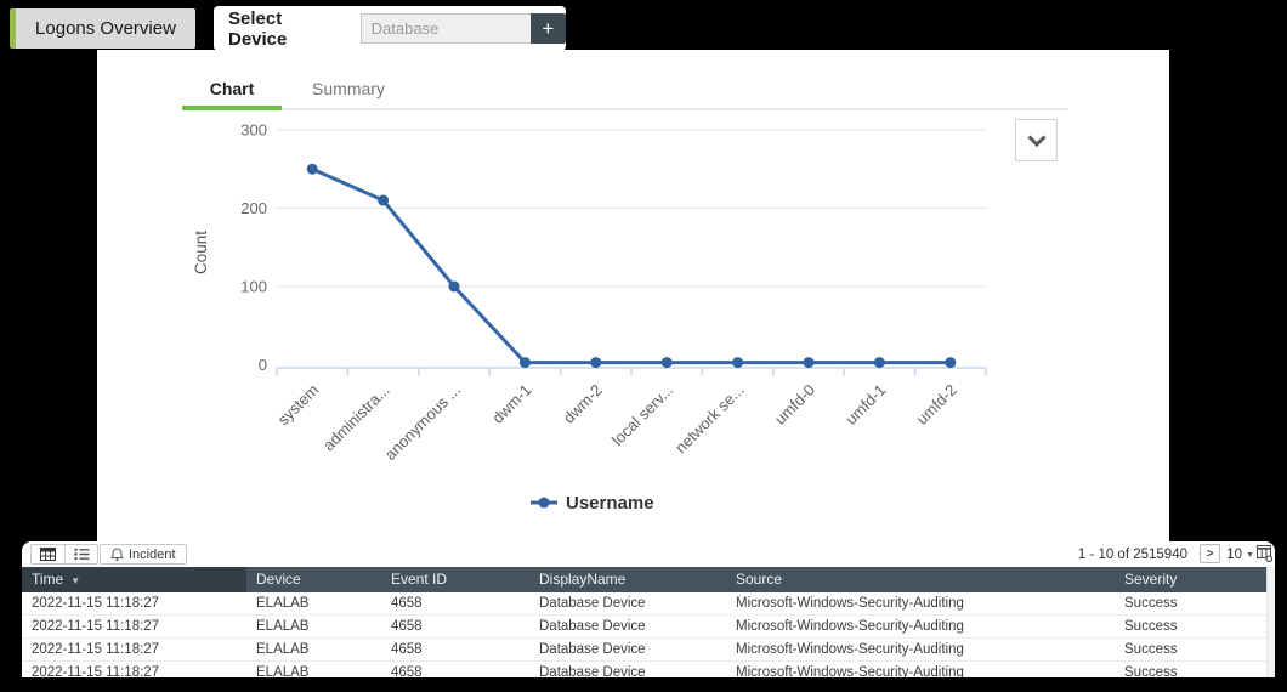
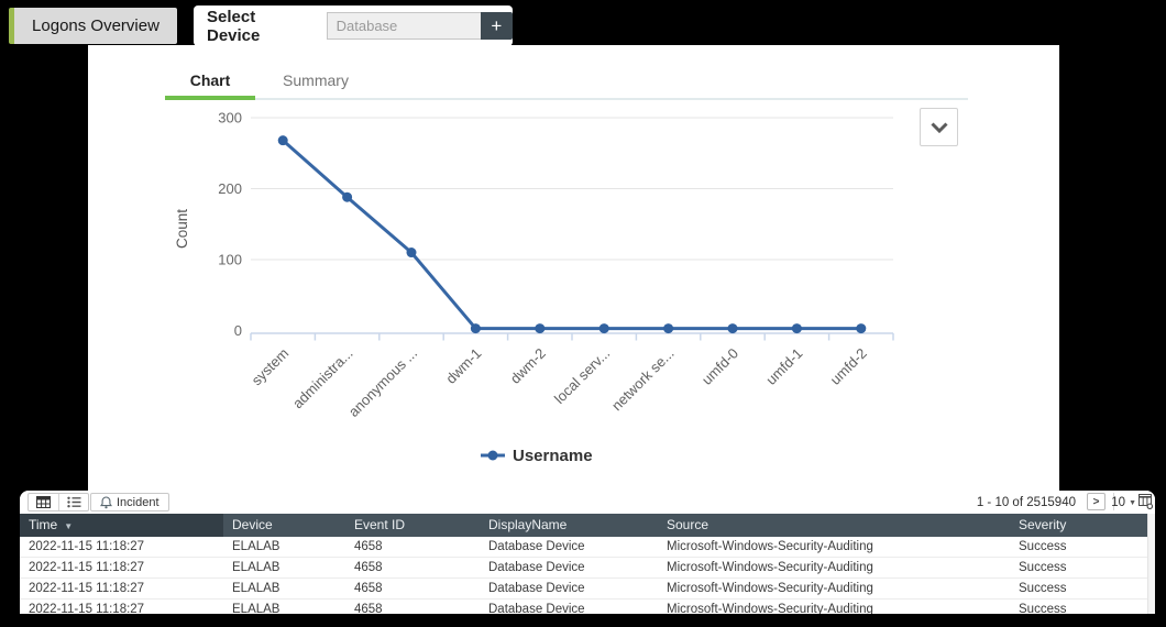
system: 250 -> 270
administra...: 210 -> 190
anonymous ...: 100 -> 110
